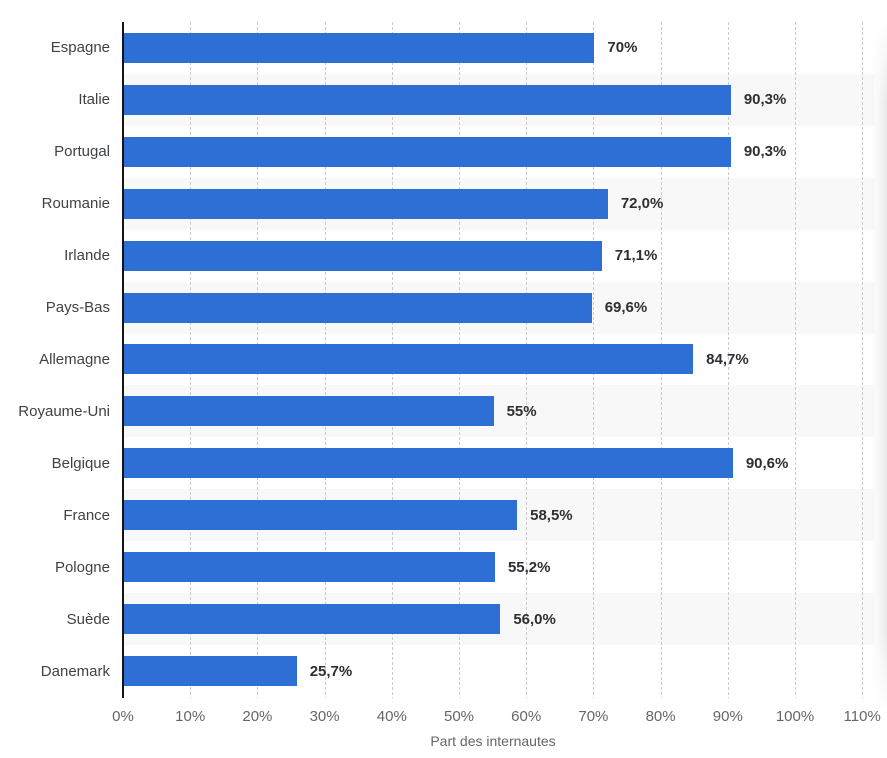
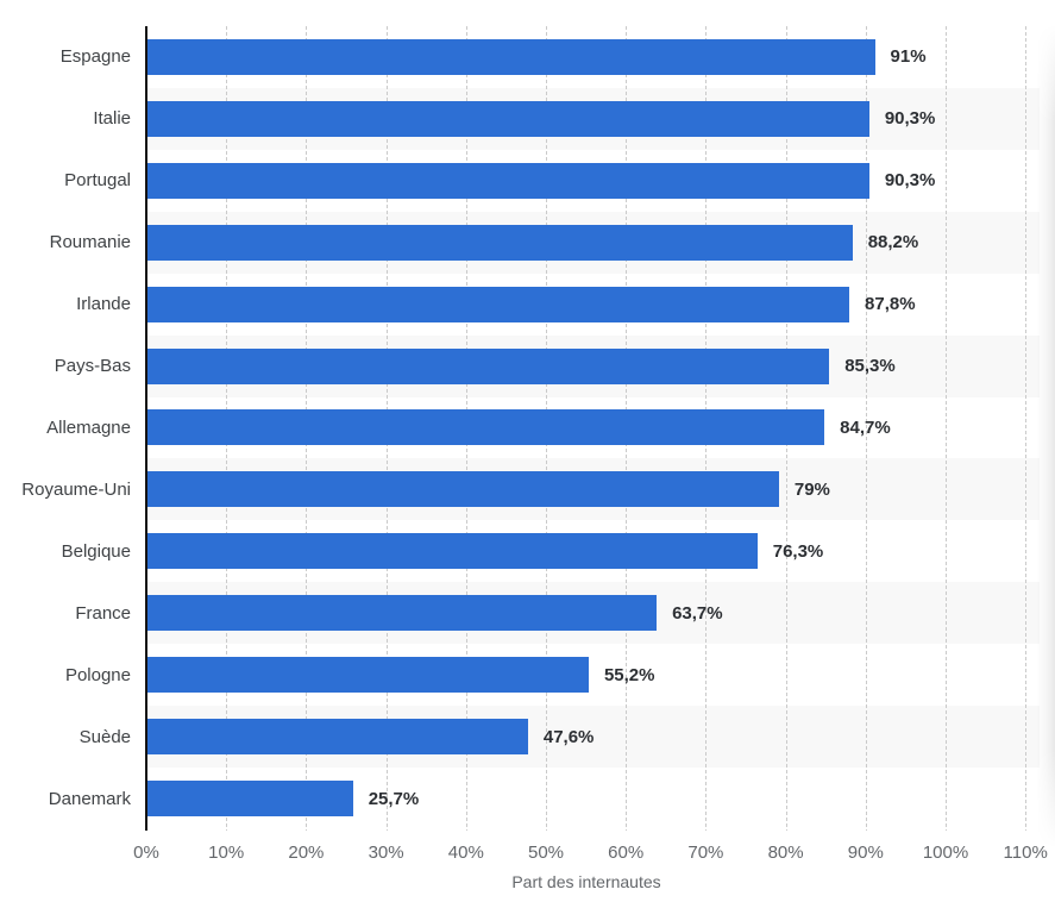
Espagne: 70% -> 91%
Roumanie: 72,0% -> 88,2%
Irlande: 71,1% -> 87,8%
Pays-Bas: 69,6% -> 85,3%
Royaume-Uni: 55% -> 79%
Belgique: 90,6% -> 76,3%
France: 58,5% -> 63,7%
Suède: 56,0% -> 47,6%
